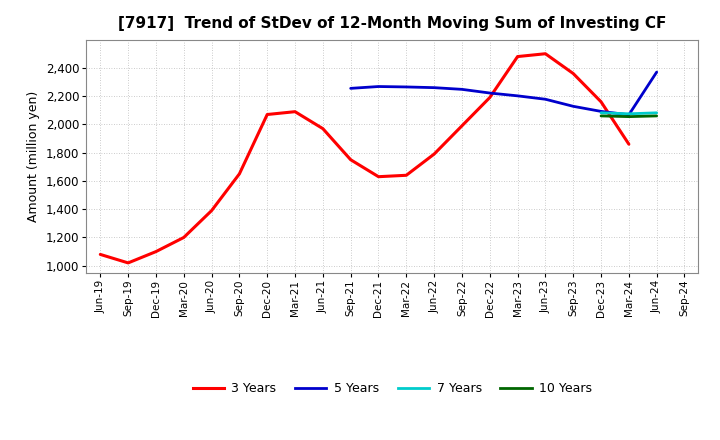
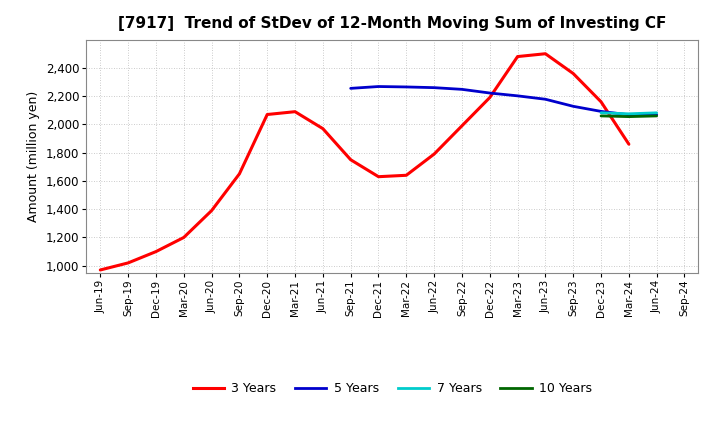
3 Years/Jun-19: 1,080 -> 970
5 Years/Jun-24: 2,370 -> 2,070
